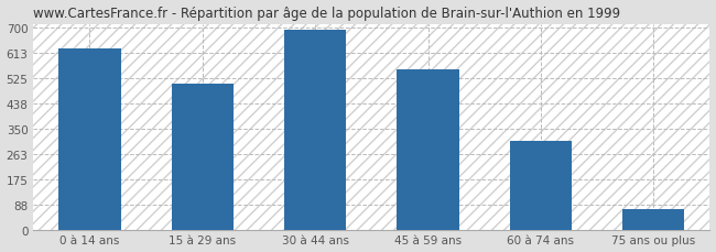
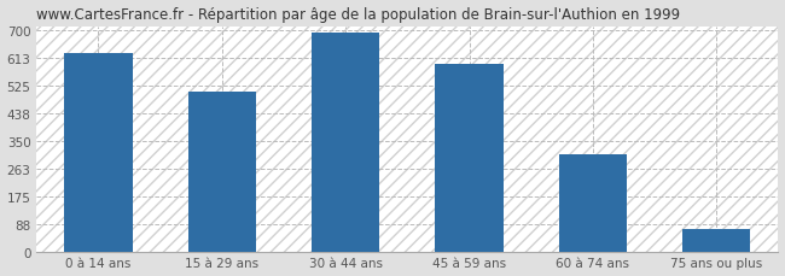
45 à 59 ans: 557 -> 595
